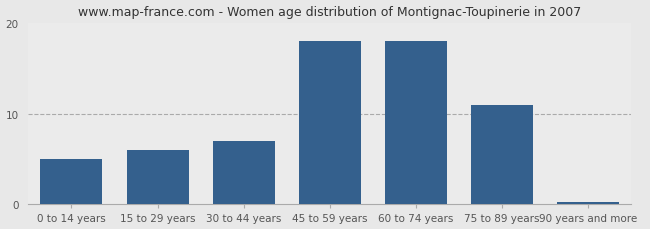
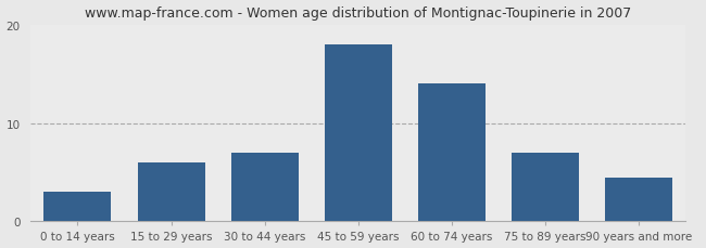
0 to 14 years: 5.0 -> 3.0
60 to 74 years: 18.0 -> 14.0
75 to 89 years: 11.0 -> 7.0
90 years and more: 0.3 -> 4.4
